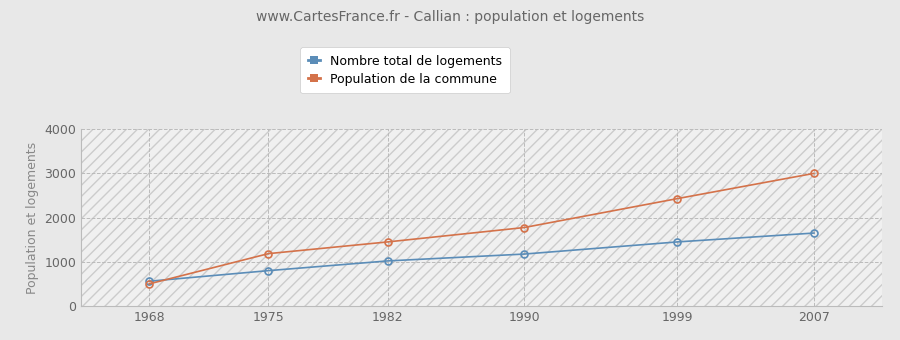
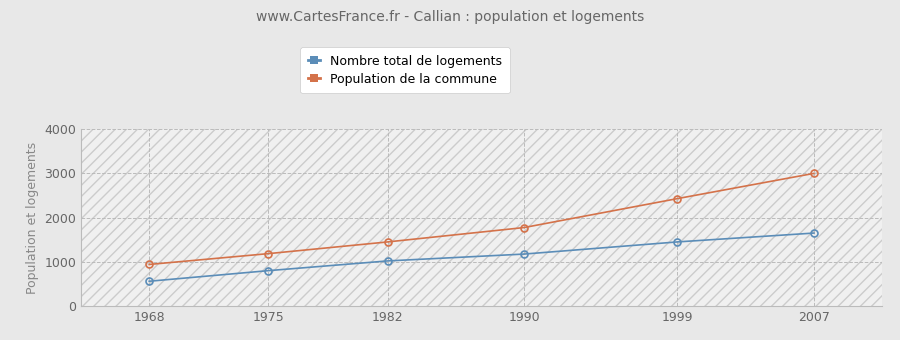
Population de la commune/1968: 500 -> 940
